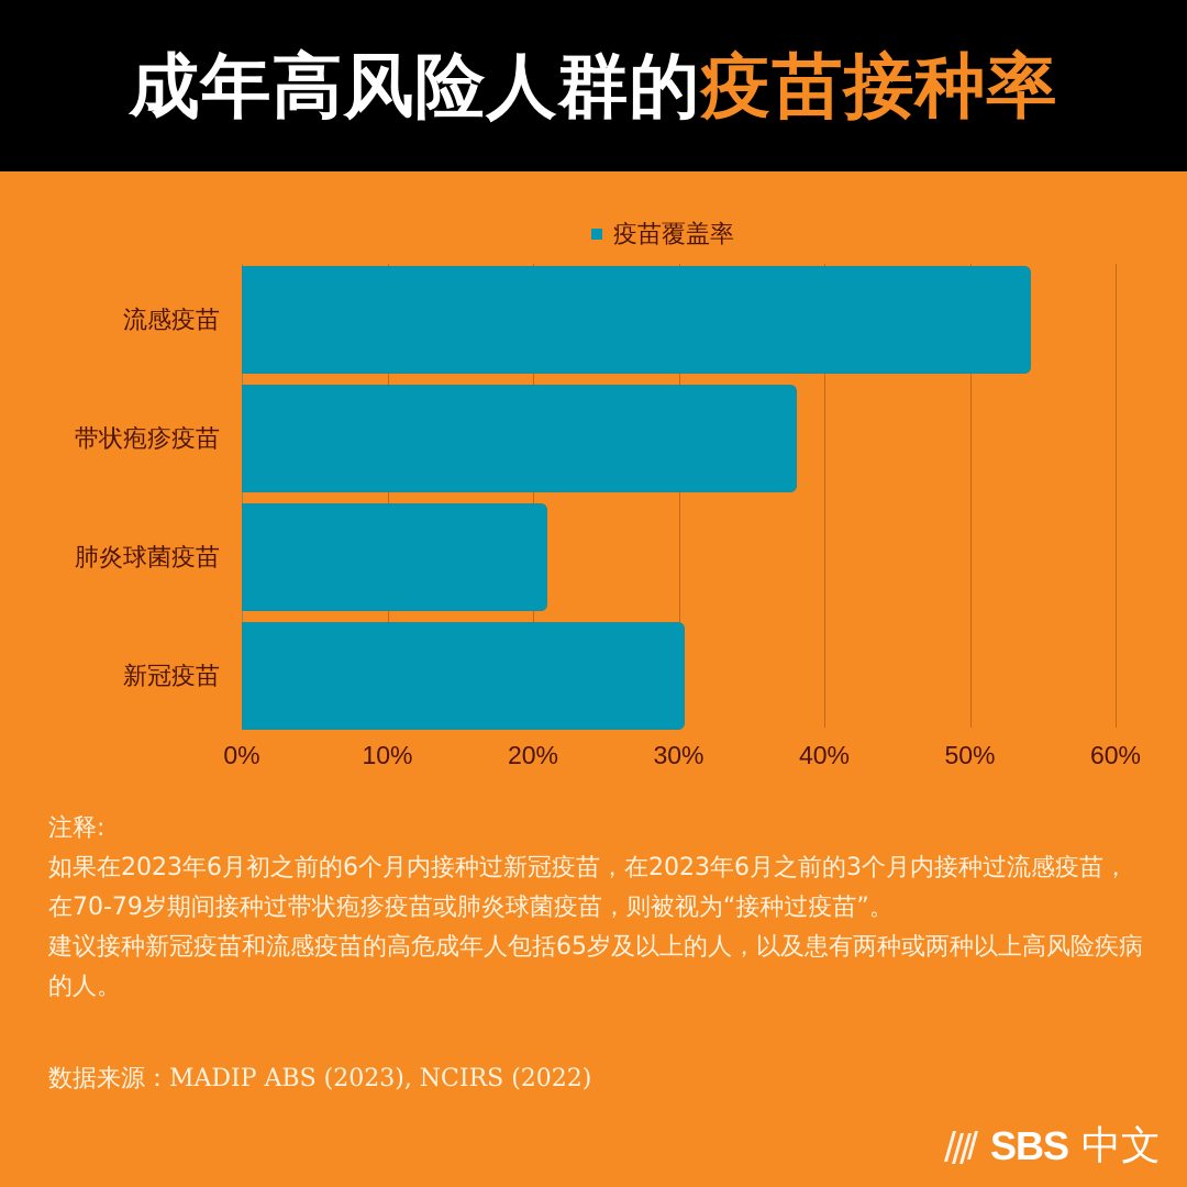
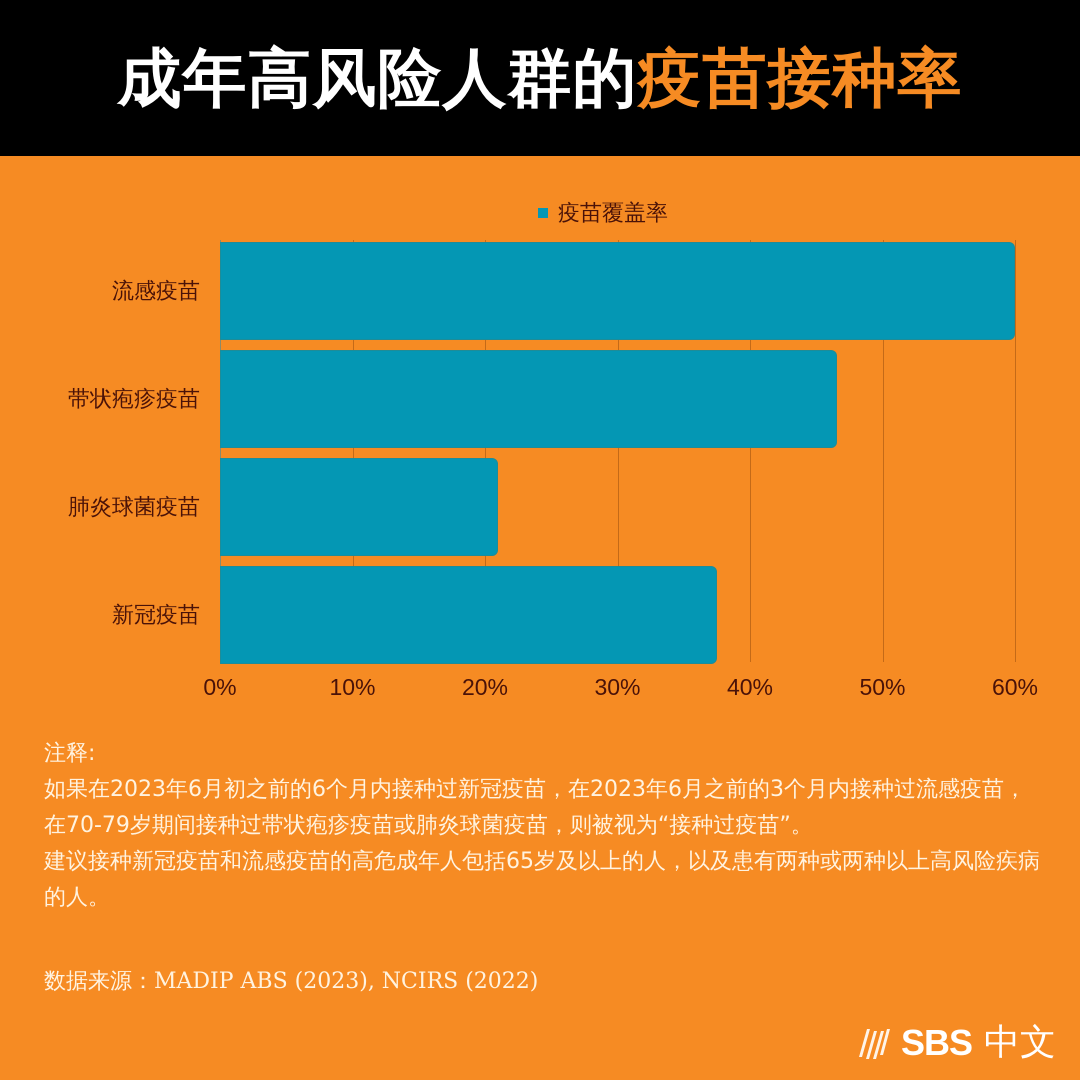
流感疫苗: 54.2% -> 60.0%
带状疱疹疫苗: 38.1% -> 46.6%
新冠疫苗: 30.4% -> 37.5%
